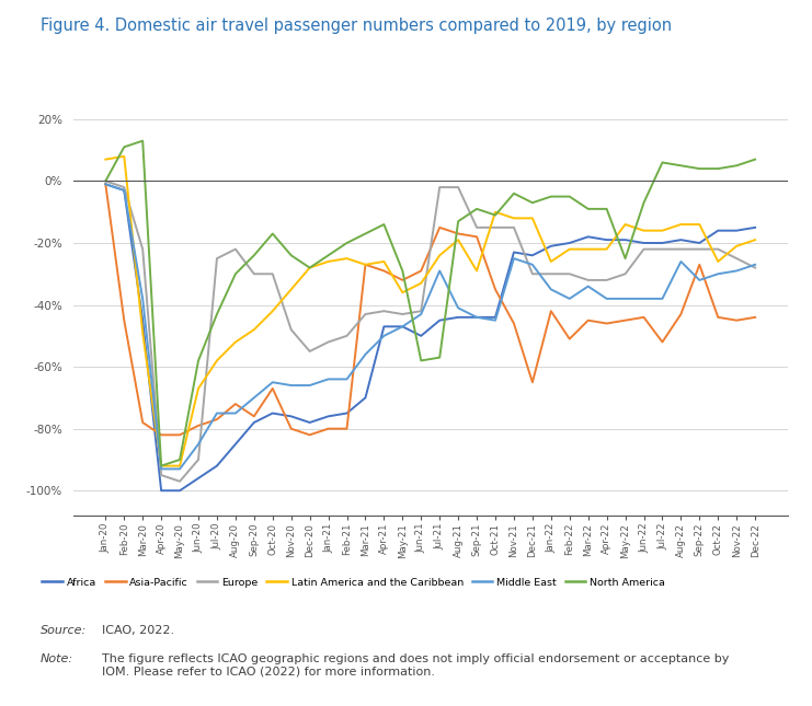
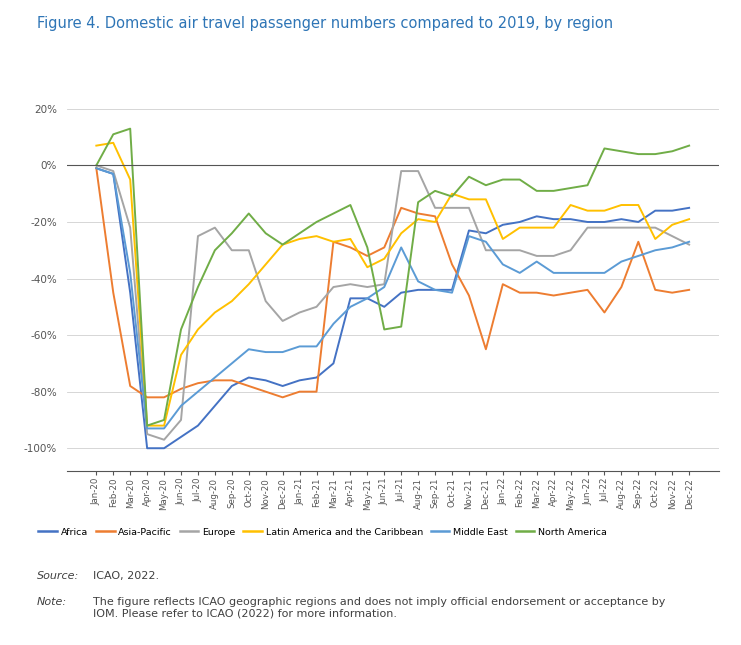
Latin America and the Caribbean/Mar-20: -49% -> -5%
Middle East/Jul-20: -75% -> -80%
Asia-Pacific/Aug-20: -72% -> -76%
Asia-Pacific/Oct-20: -67% -> -78%
Latin America and the Caribbean/Sep-21: -29% -> -20%
Asia-Pacific/Feb-22: -51% -> -45%
North America/May-22: -25% -> -8%
Middle East/Aug-22: -26% -> -34%
